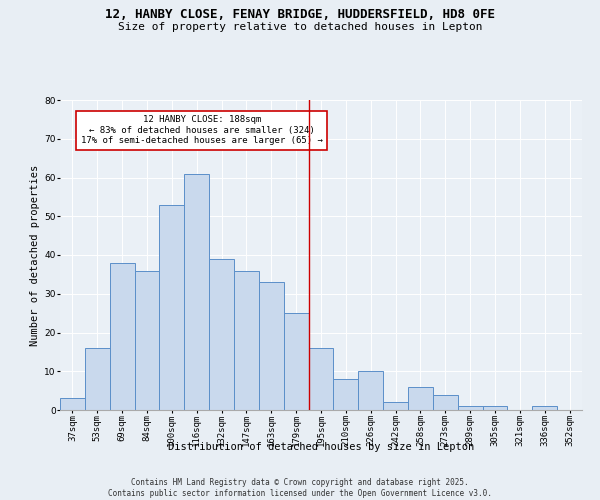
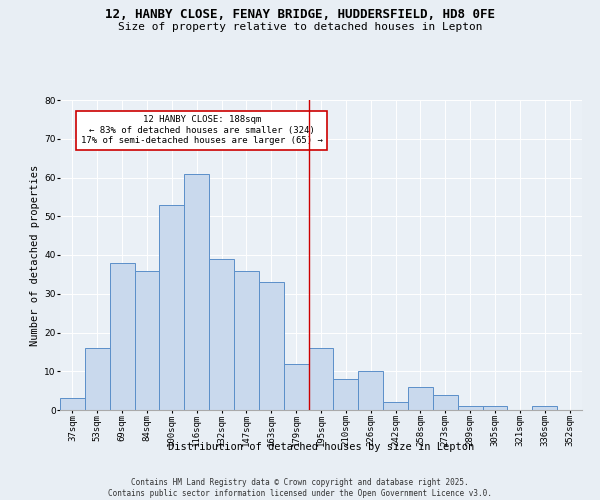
179sqm: 25 -> 12
